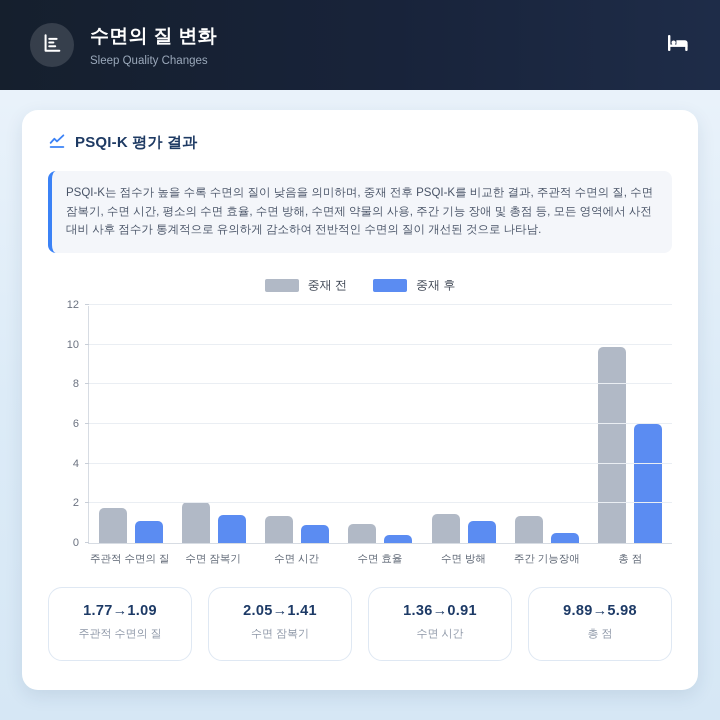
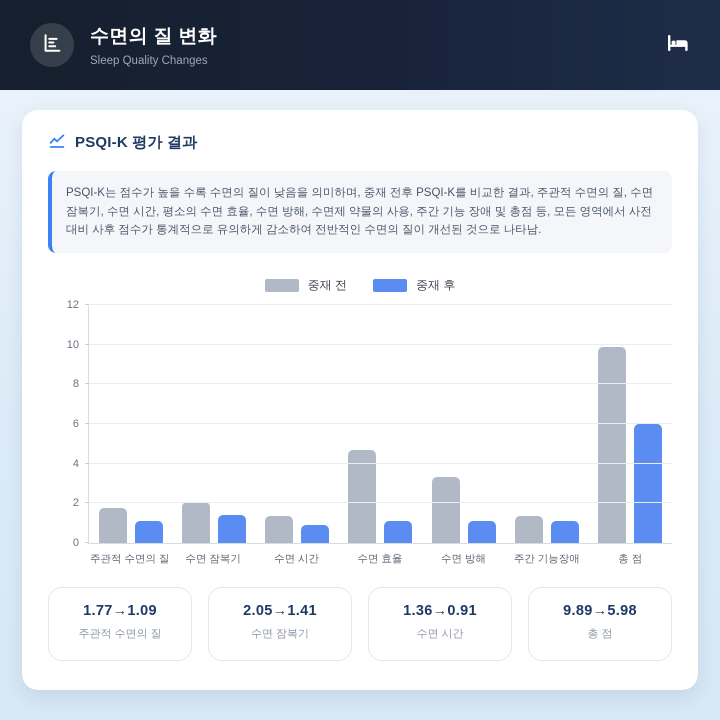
중재 전/수면 효율: 0.9 -> 4.7
중재 후/수면 효율: 0.4 -> 1.1
중재 전/수면 방해: 1.4 -> 3.3
중재 후/주간 기능장애: 0.5 -> 1.1
